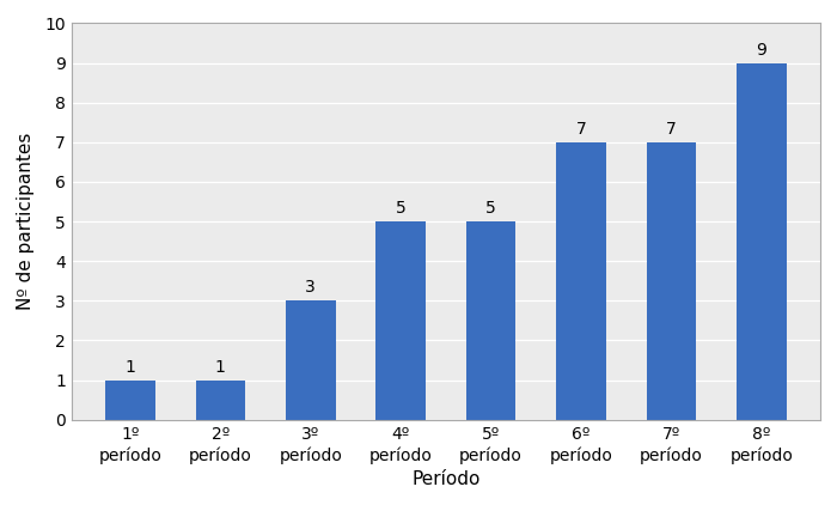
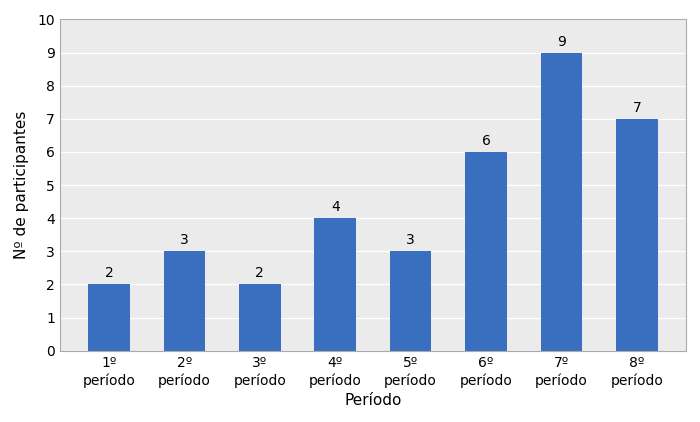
1º período: 1 -> 2
2º período: 1 -> 3
3º período: 3 -> 2
4º período: 5 -> 4
5º período: 5 -> 3
6º período: 7 -> 6
7º período: 7 -> 9
8º período: 9 -> 7
